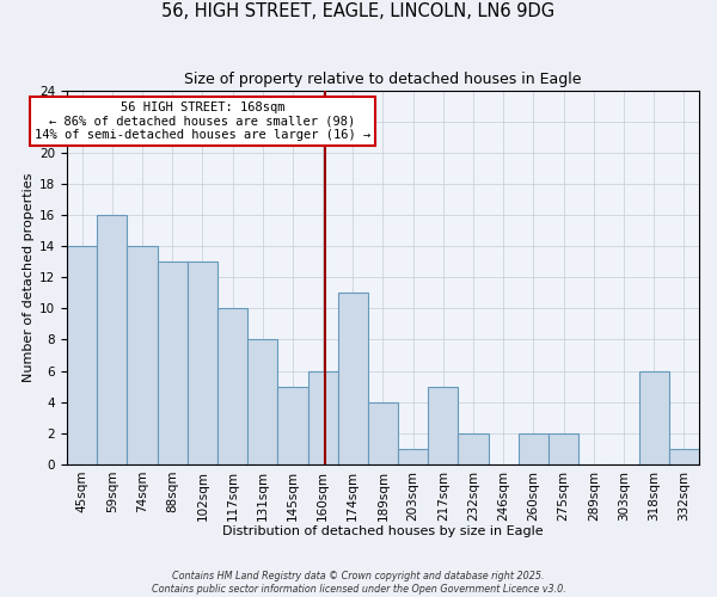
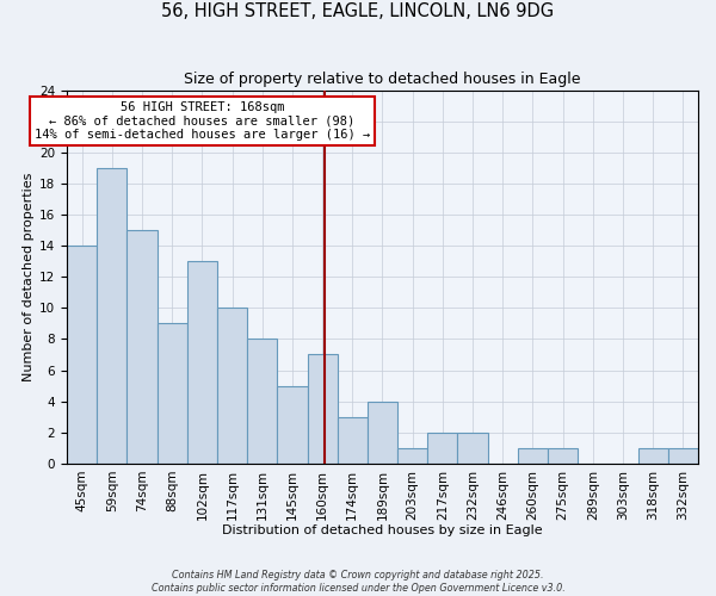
59sqm: 16 -> 19
74sqm: 14 -> 15
88sqm: 13 -> 9
160sqm: 6 -> 7
174sqm: 11 -> 3
217sqm: 5 -> 2
260sqm: 2 -> 1
275sqm: 2 -> 1
318sqm: 6 -> 1
